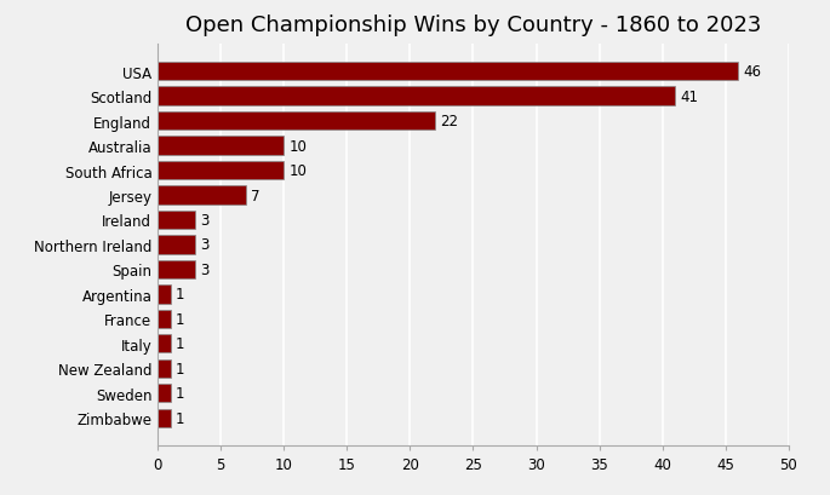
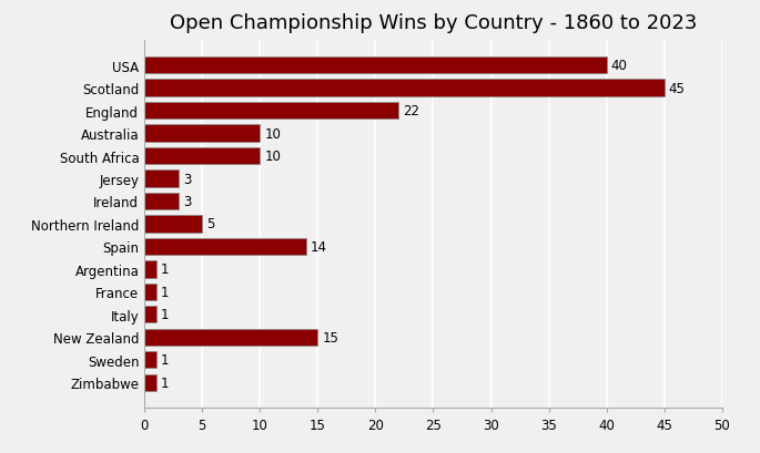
USA: 46 -> 40
Scotland: 41 -> 45
Jersey: 7 -> 3
Northern Ireland: 3 -> 5
Spain: 3 -> 14
New Zealand: 1 -> 15
